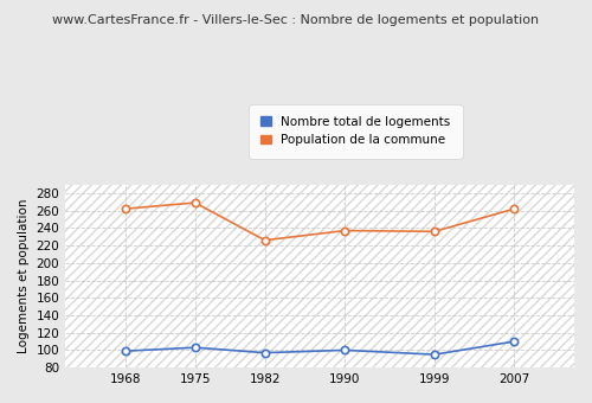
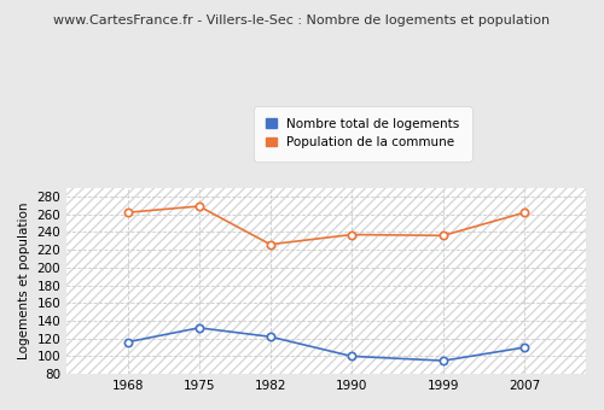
Nombre total de logements/1968: 99 -> 116
Nombre total de logements/1975: 103 -> 132
Nombre total de logements/1982: 97 -> 122
